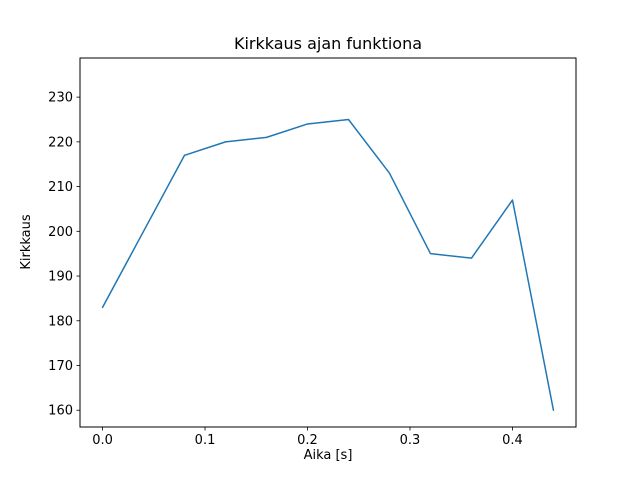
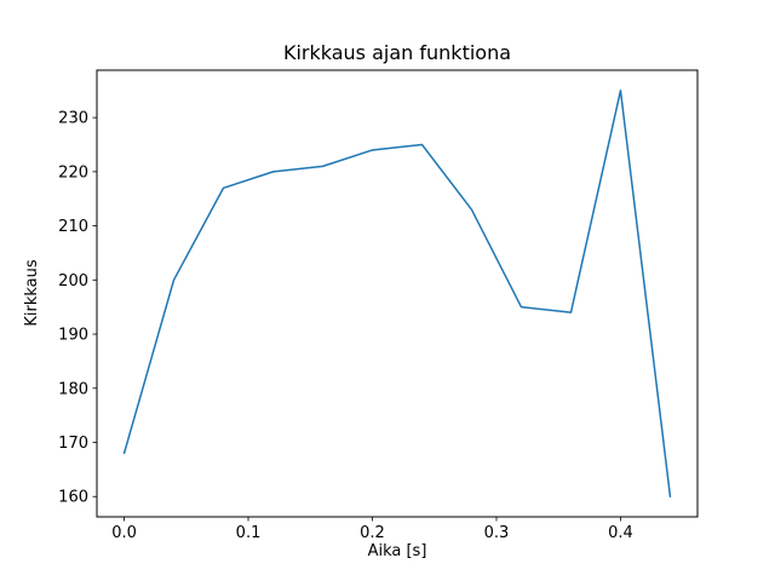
0.0: 183 -> 168
0.4: 207 -> 235
